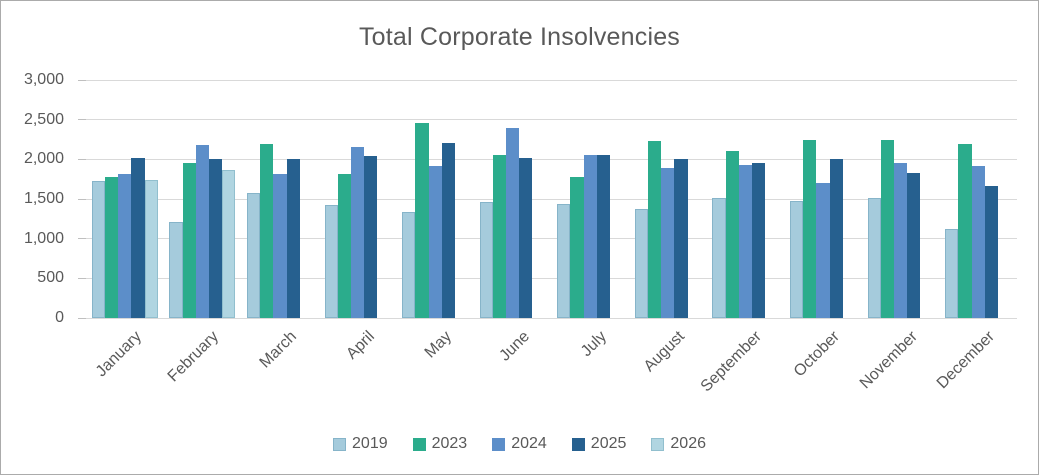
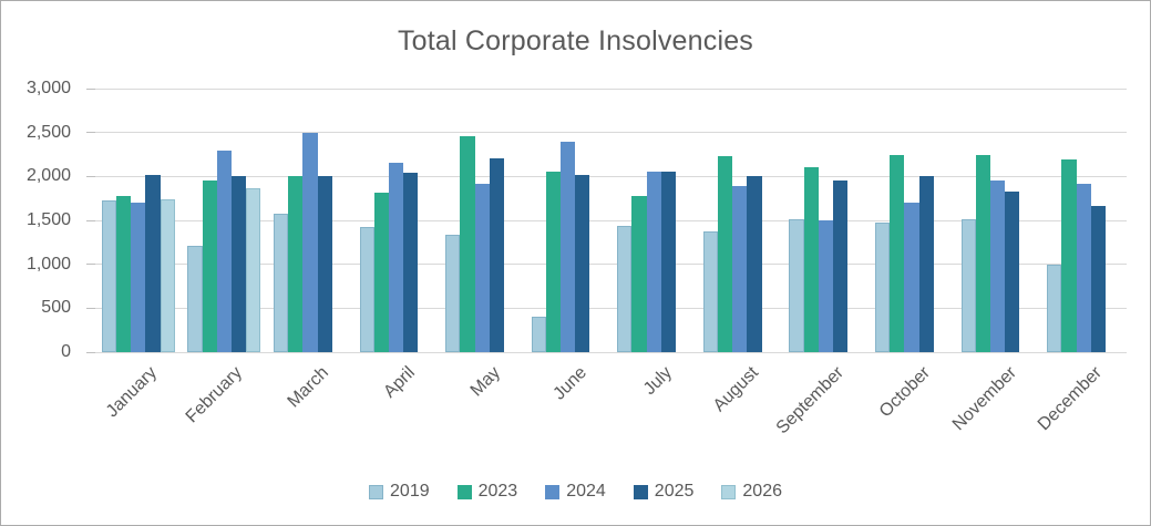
2024/January: 1800 -> 1700
2024/February: 2200 -> 2300
2023/March: 2200 -> 2000
2024/March: 1800 -> 2500
2019/June: 1500 -> 400
2024/September: 1900 -> 1500
2019/December: 1100 -> 1000
